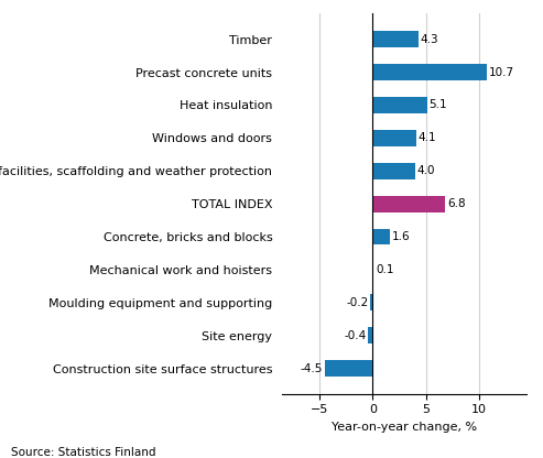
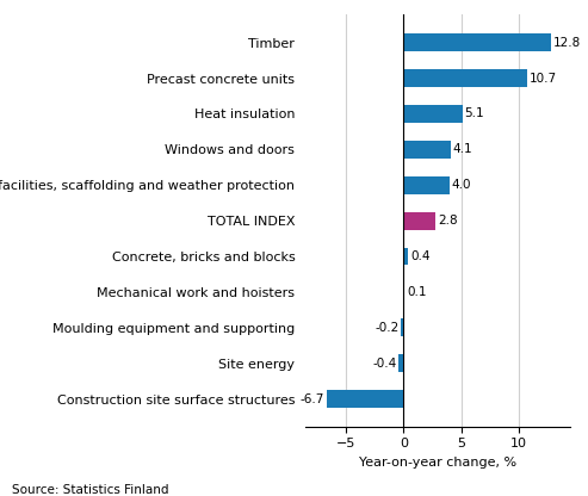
Timber: 4.3 -> 12.8
TOTAL INDEX: 6.8 -> 2.8
Concrete, bricks and blocks: 1.6 -> 0.4
Construction site surface structures: -4.5 -> -6.7
